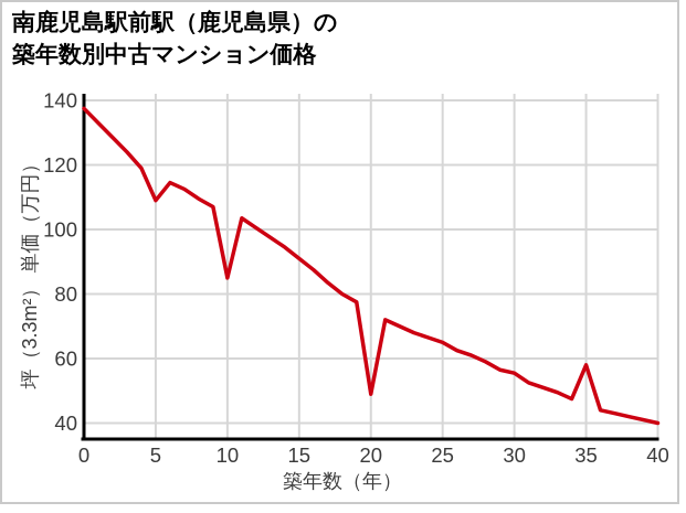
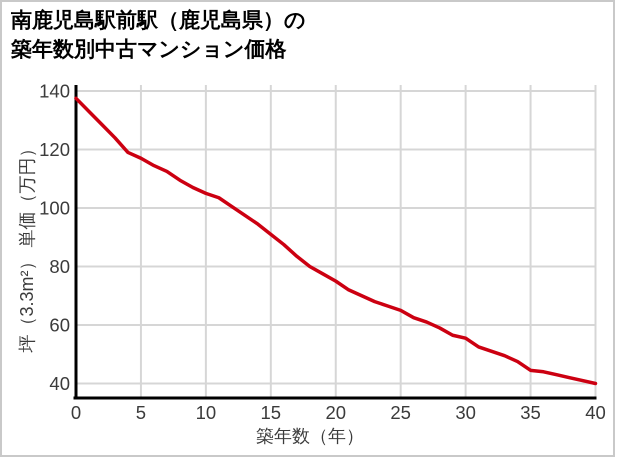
5: 109 -> 117
10: 85 -> 105
20: 49 -> 75
35: 58 -> 44
